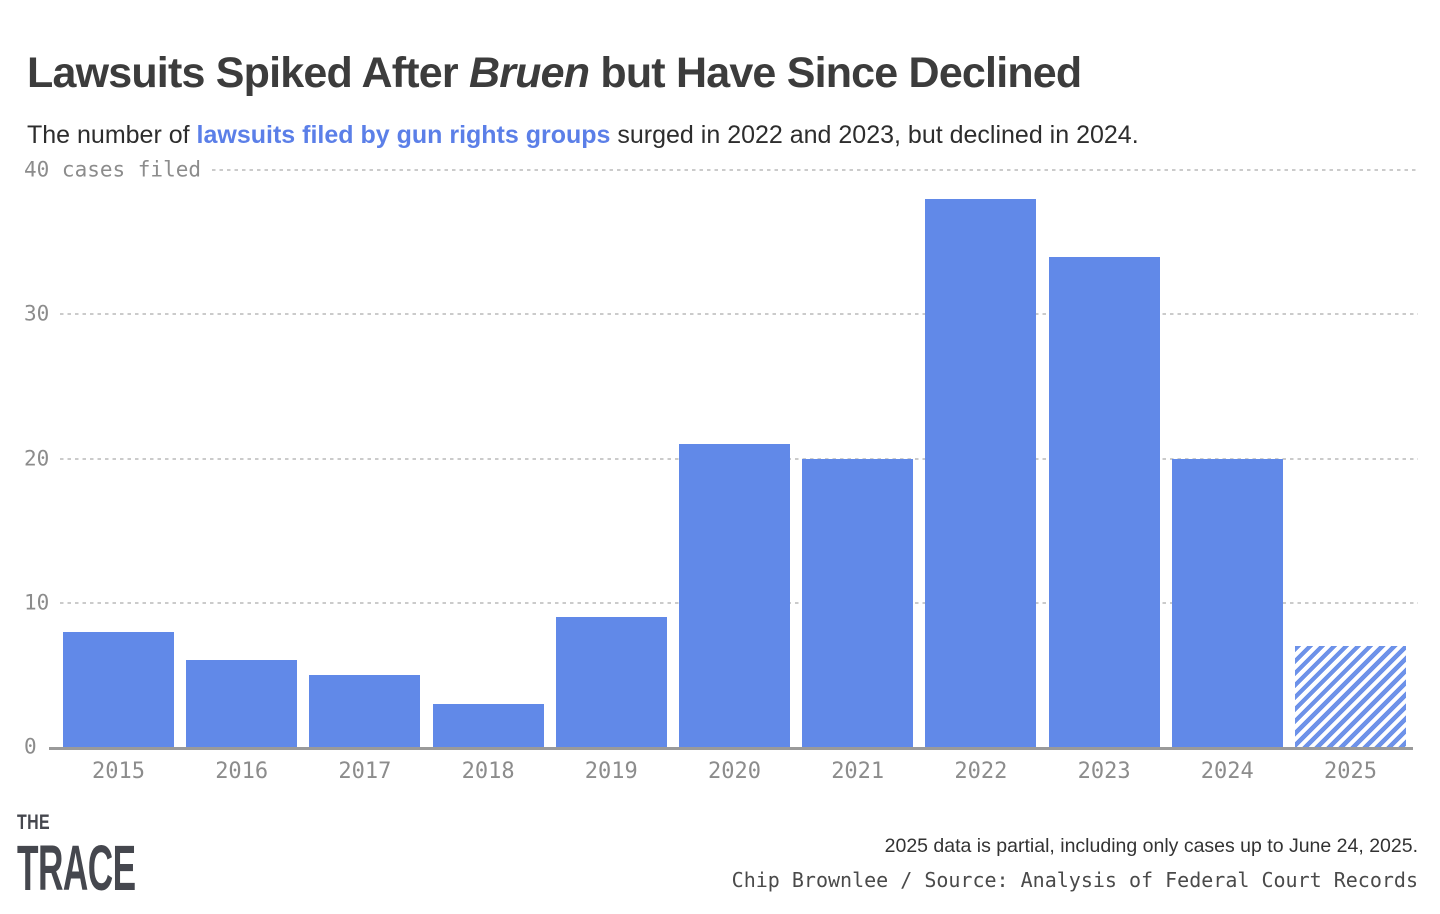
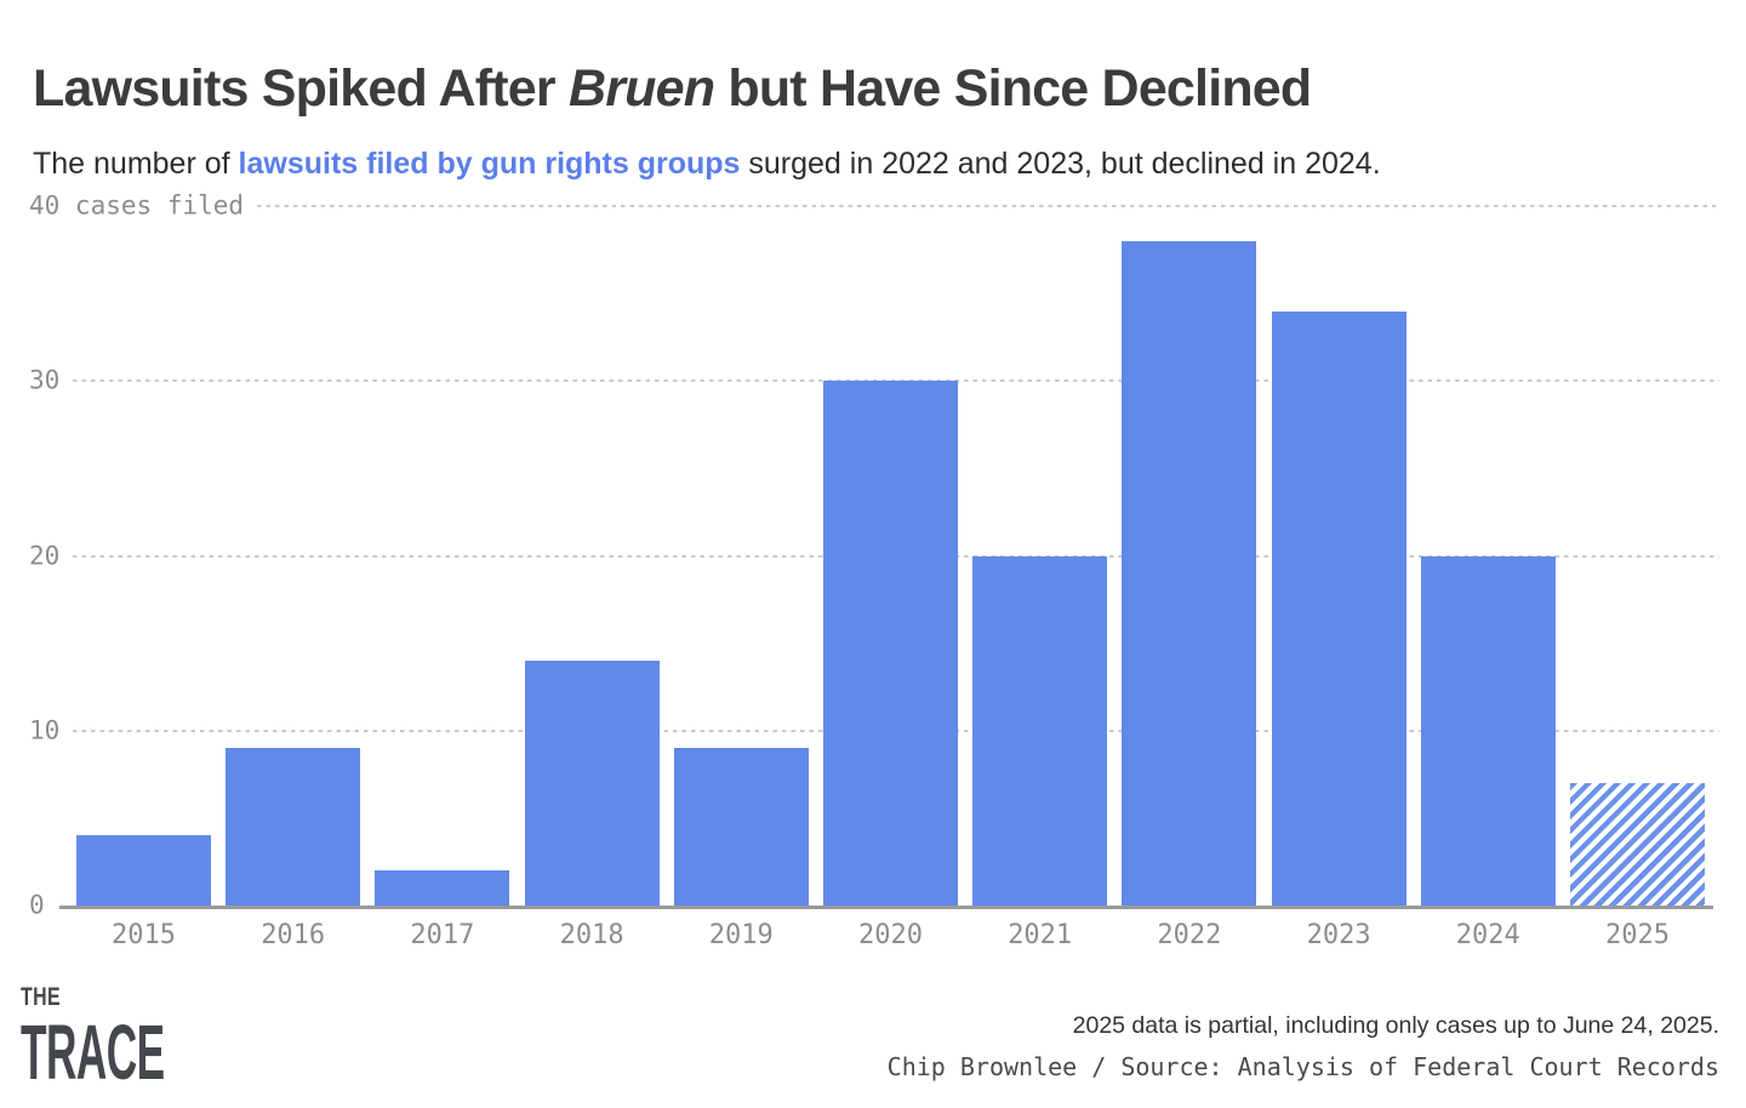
2015: 8 -> 4
2016: 6 -> 9
2017: 5 -> 2
2018: 3 -> 14
2020: 21 -> 30
